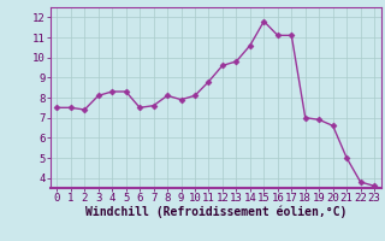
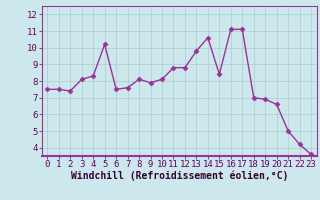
5: 8.3 -> 10.2
12: 9.6 -> 8.8
15: 11.8 -> 8.4
22: 3.8 -> 4.2
